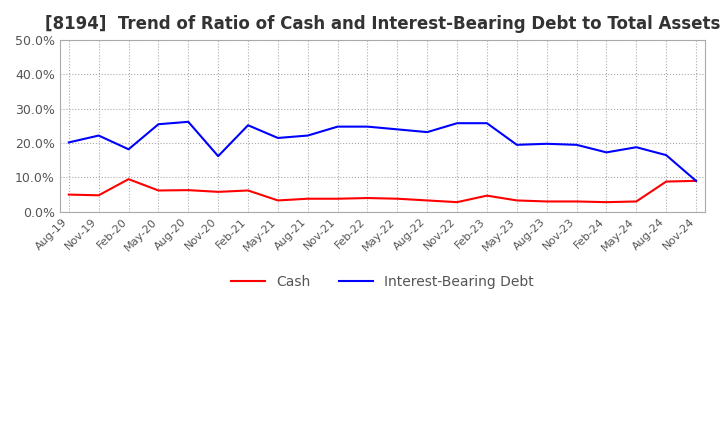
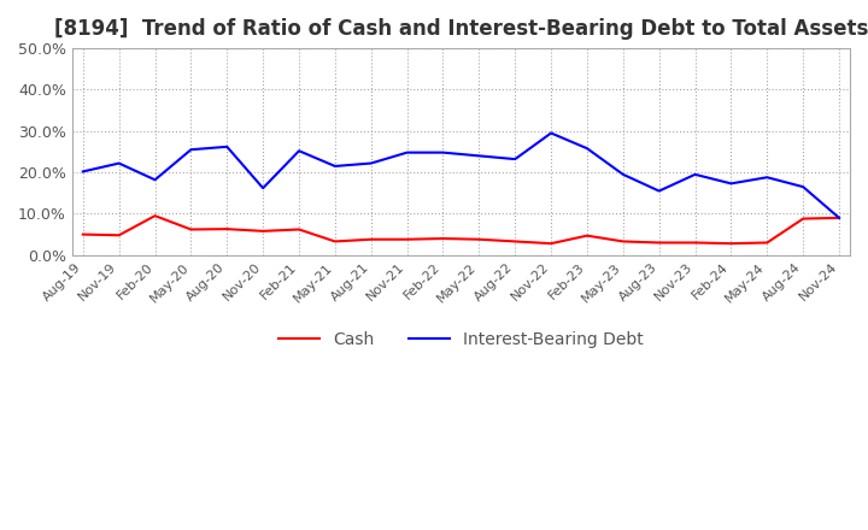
Interest-Bearing Debt/Nov-22: 25.8% -> 29.5%
Interest-Bearing Debt/Aug-23: 19.8% -> 15.5%
